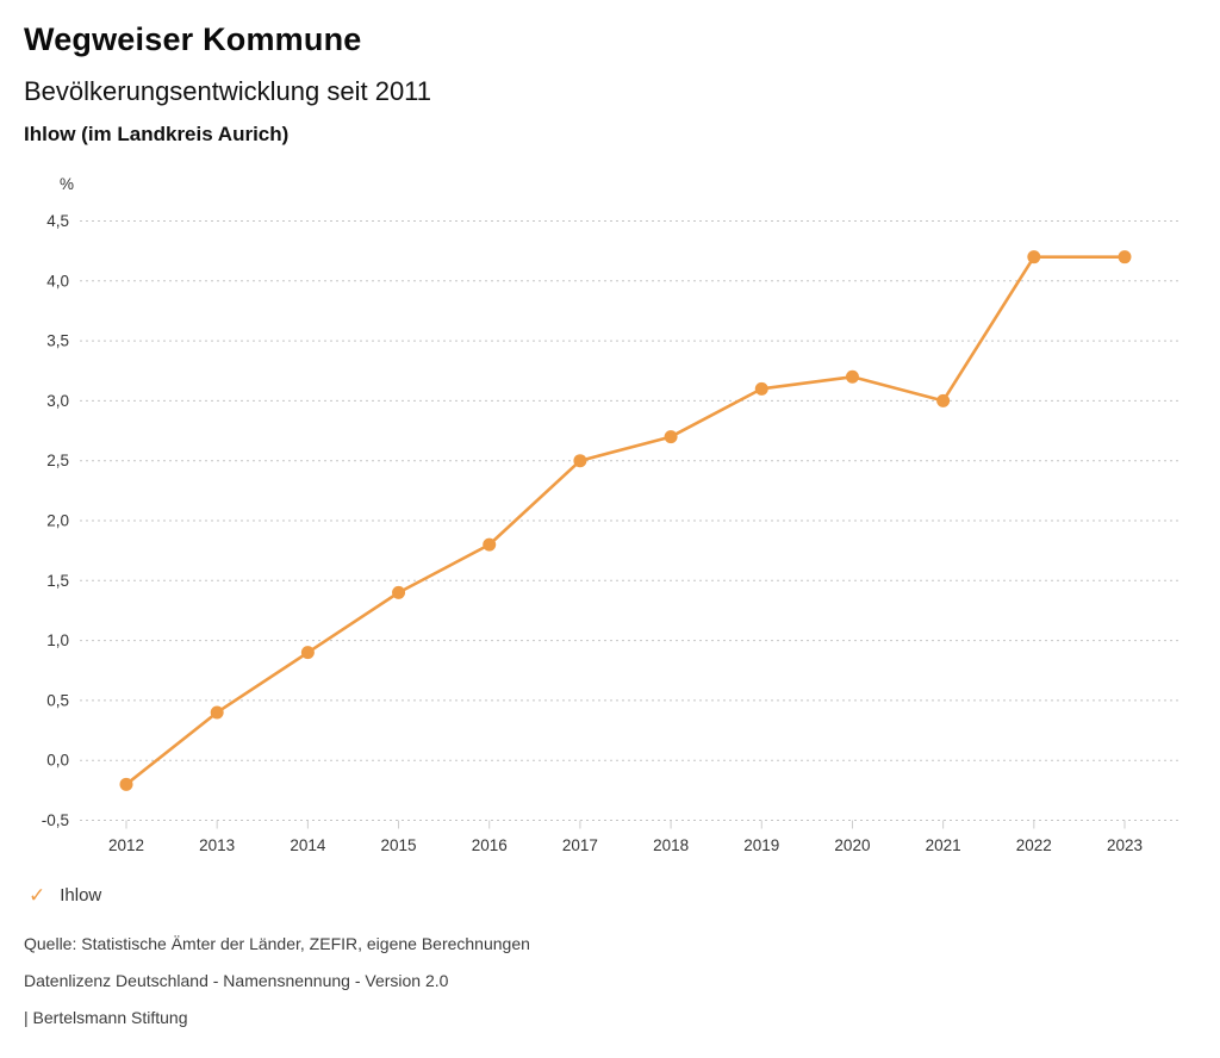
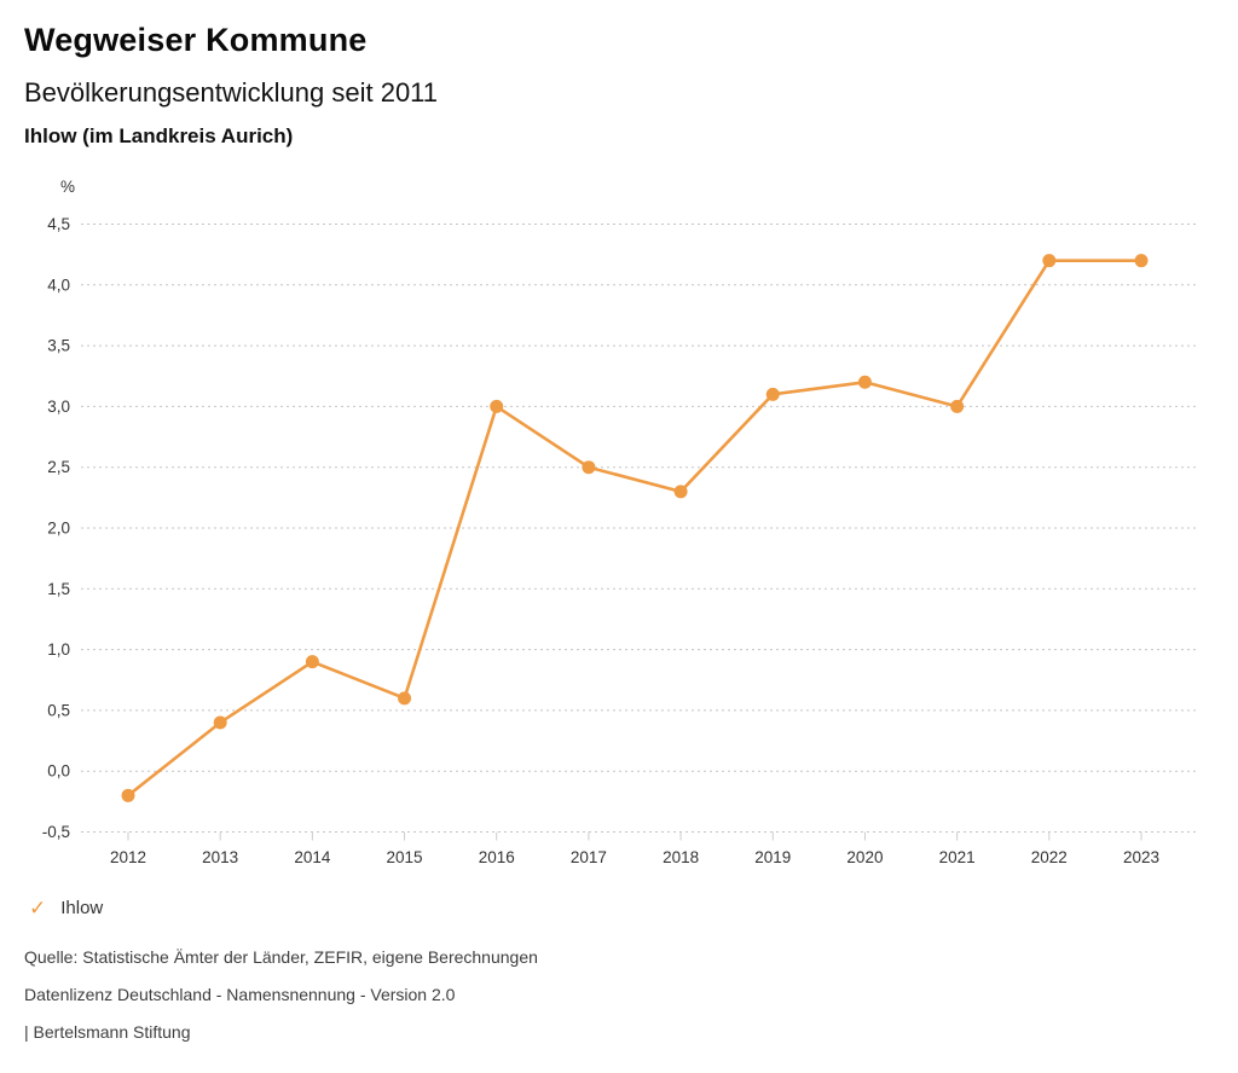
2015: 1,4 -> 0,6
2016: 1,8 -> 3,0
2018: 2,7 -> 2,3
